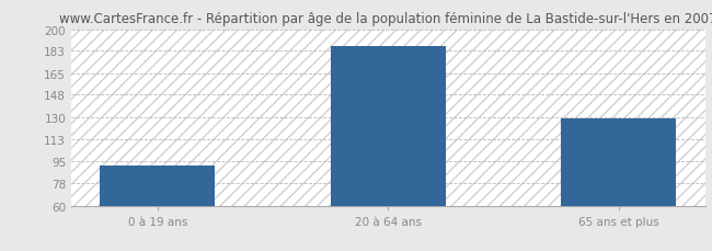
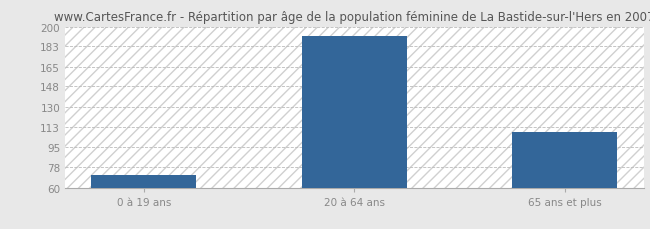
0 à 19 ans: 92 -> 71
20 à 64 ans: 187 -> 192
65 ans et plus: 129 -> 108
